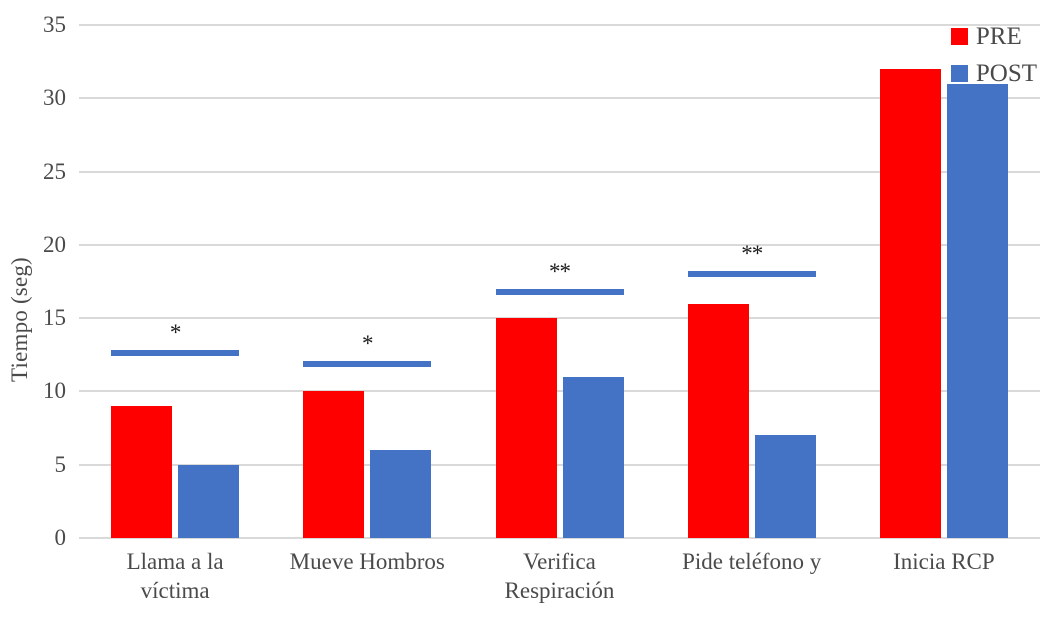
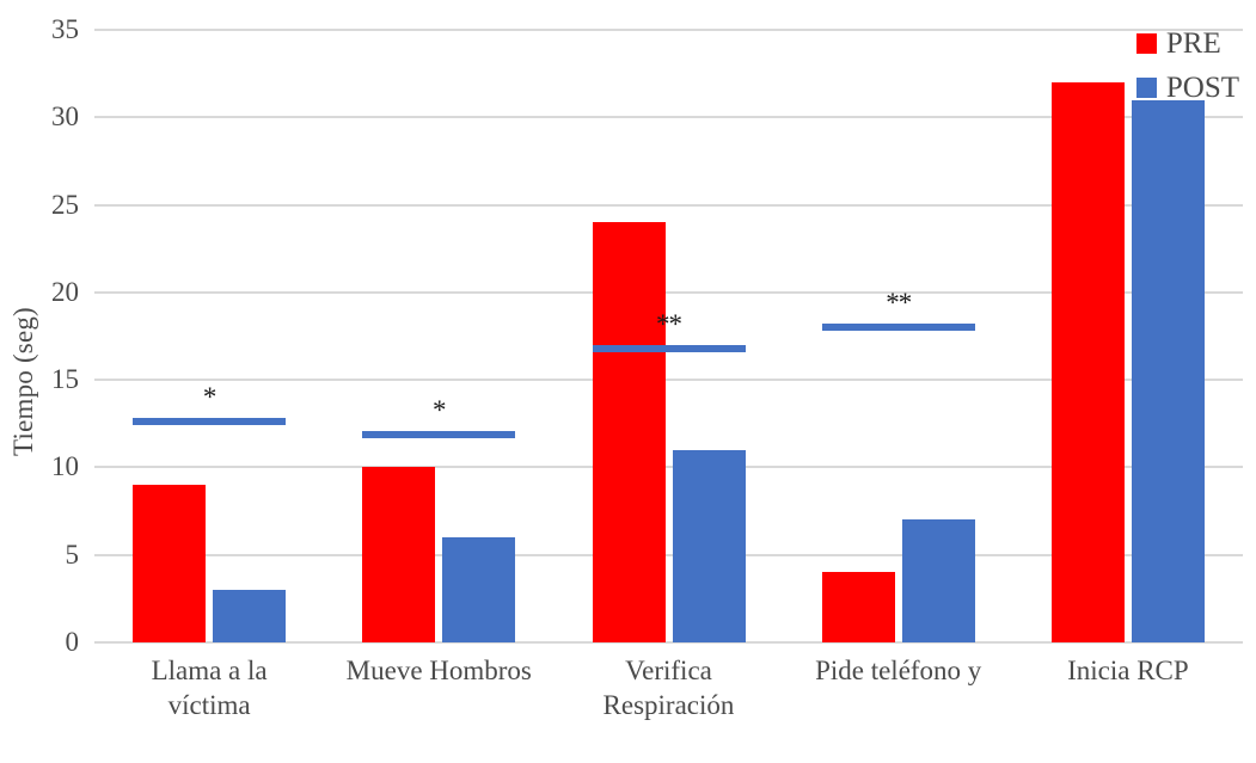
POST/Llama a la víctima: 5 -> 3
PRE/Verifica Respiración: 15 -> 24
PRE/Pide teléfono y: 16 -> 4
